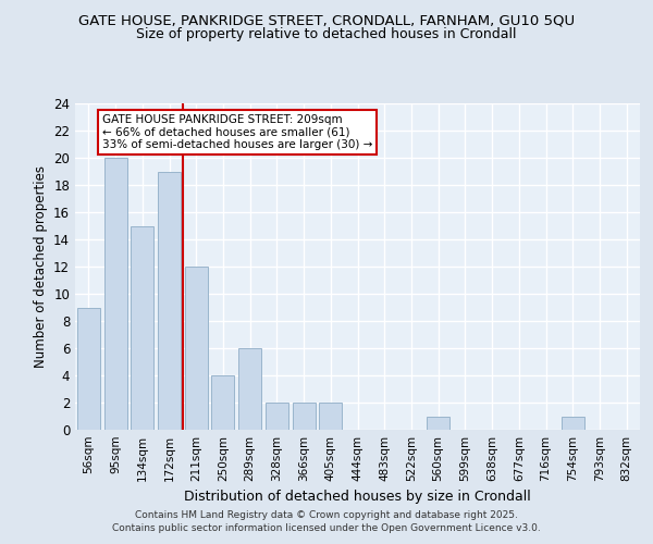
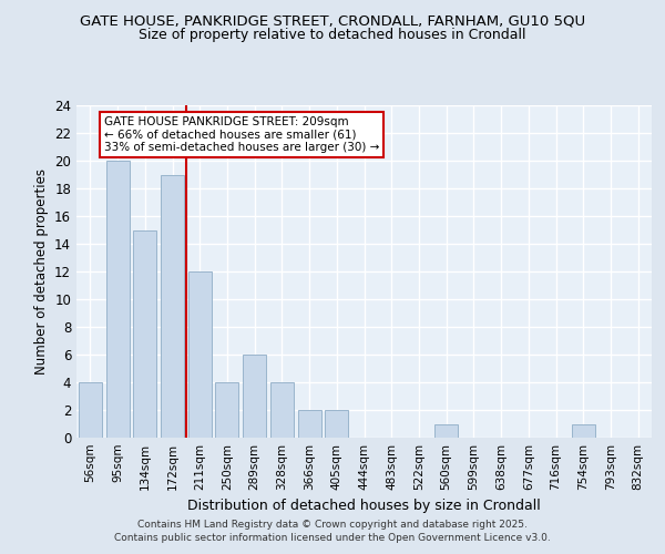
56sqm: 9 -> 4
328sqm: 2 -> 4
